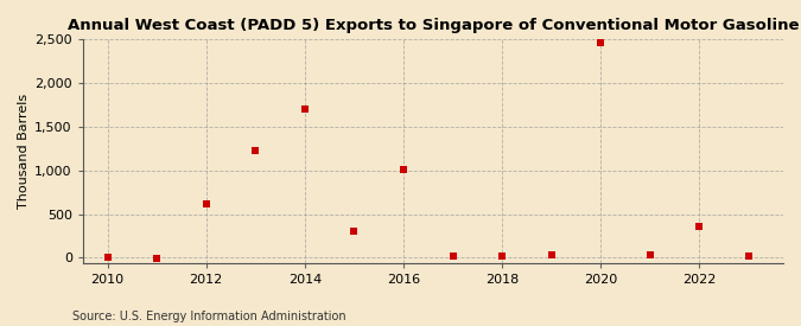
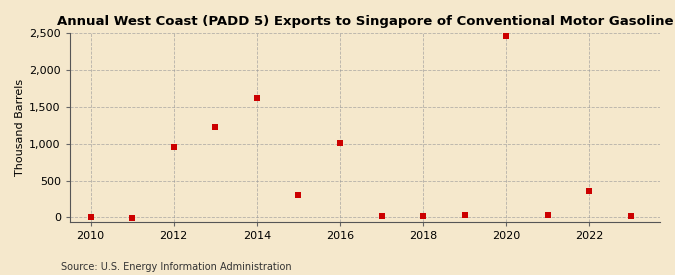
2012: 610 -> 960
2014: 1,700 -> 1,620
